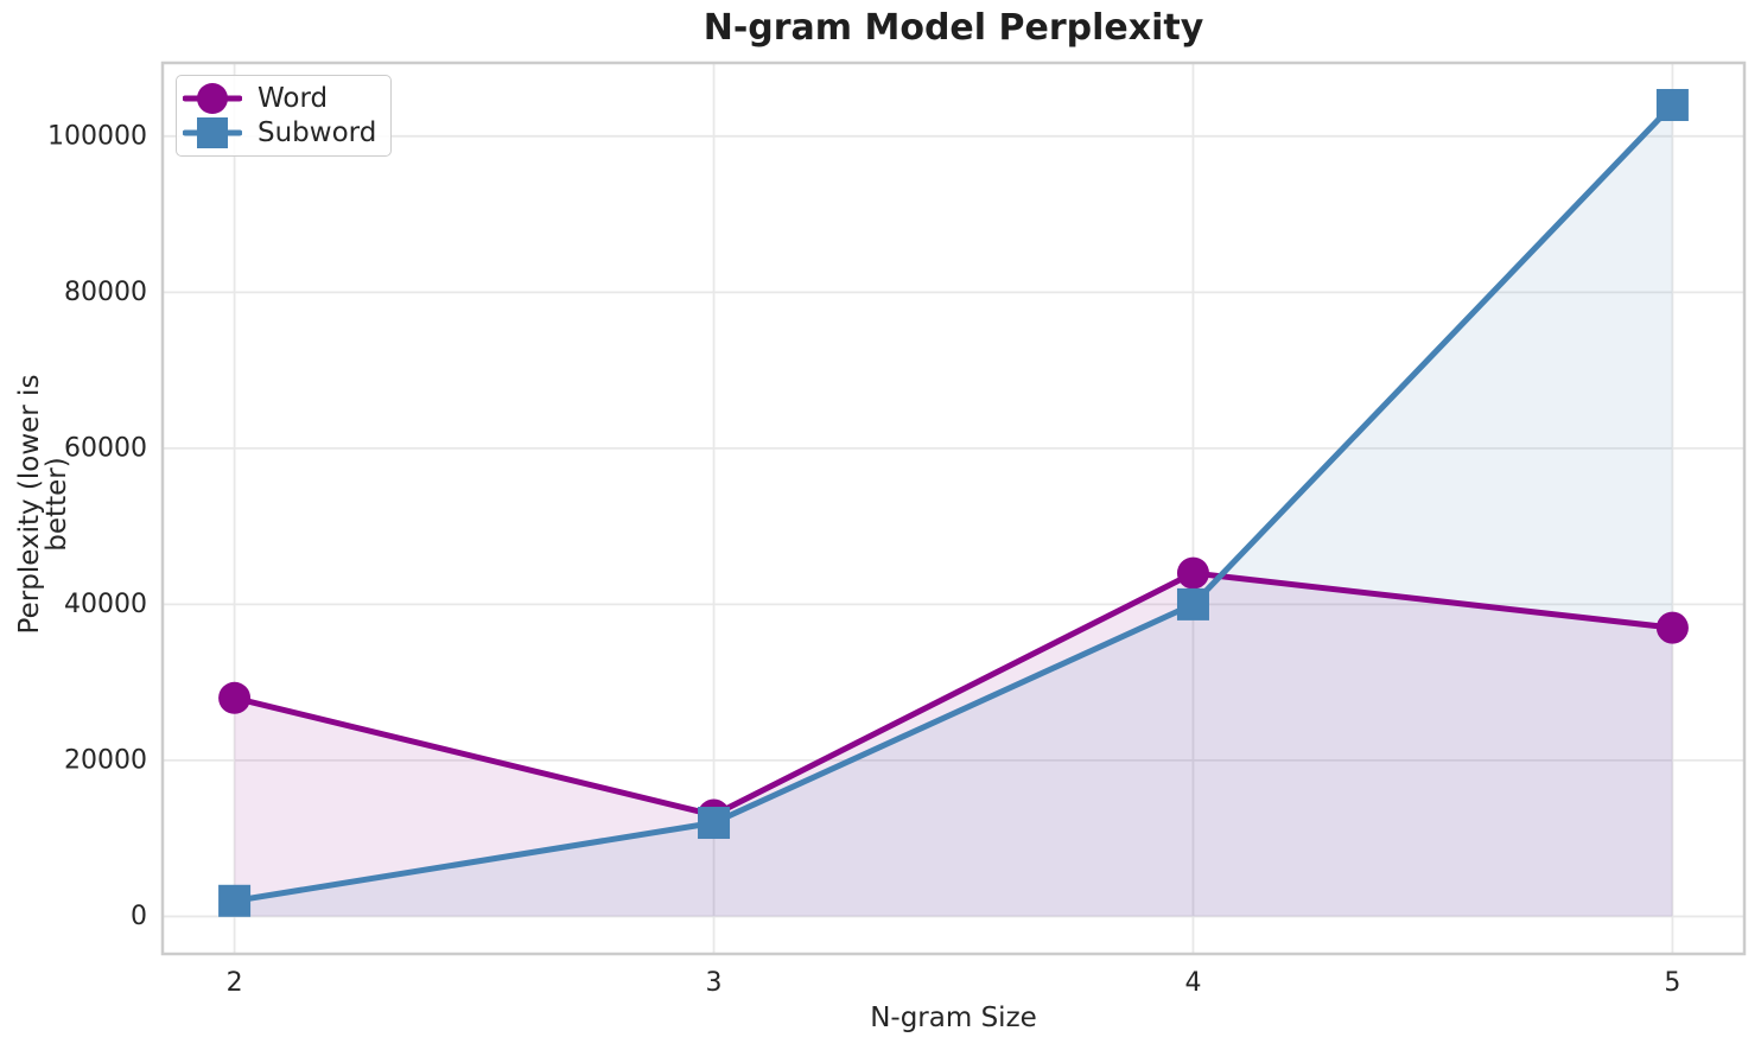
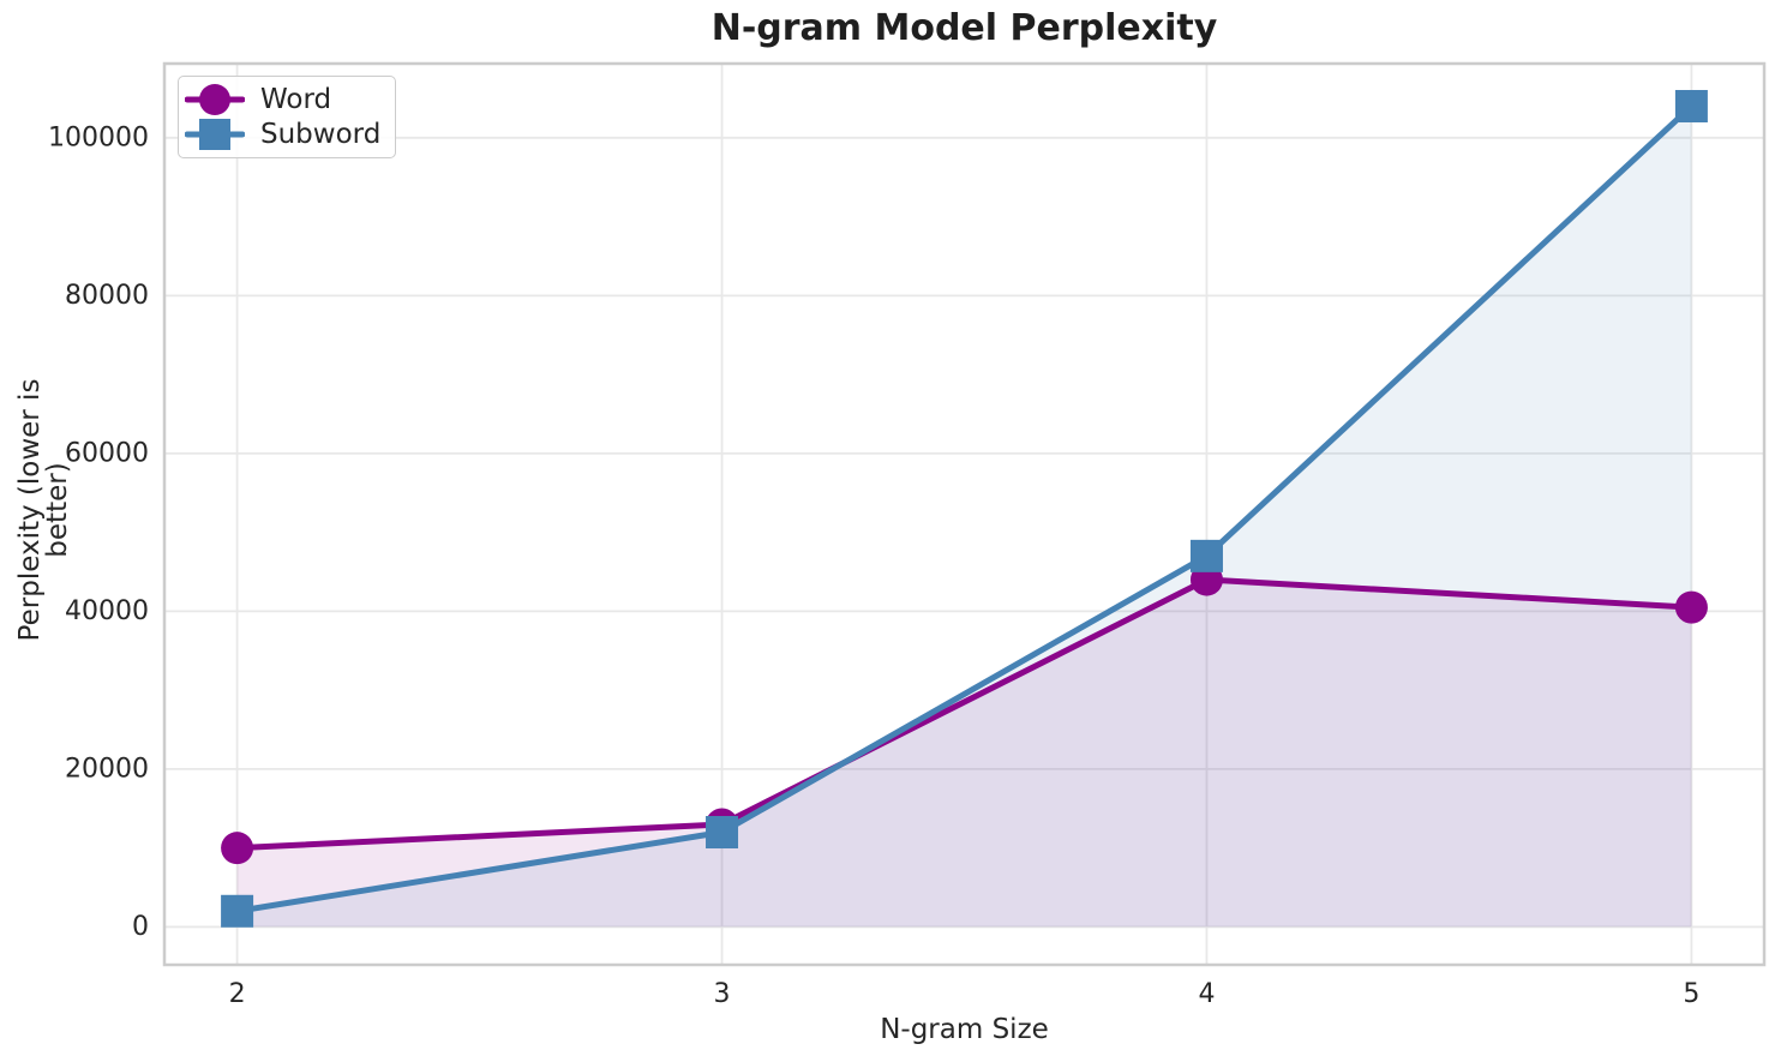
Word/2: 28000 -> 10000
Subword/4: 40000 -> 47000
Word/5: 37000 -> 40000
